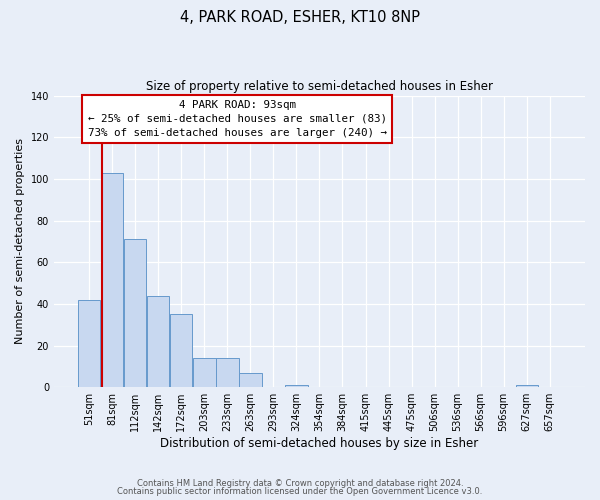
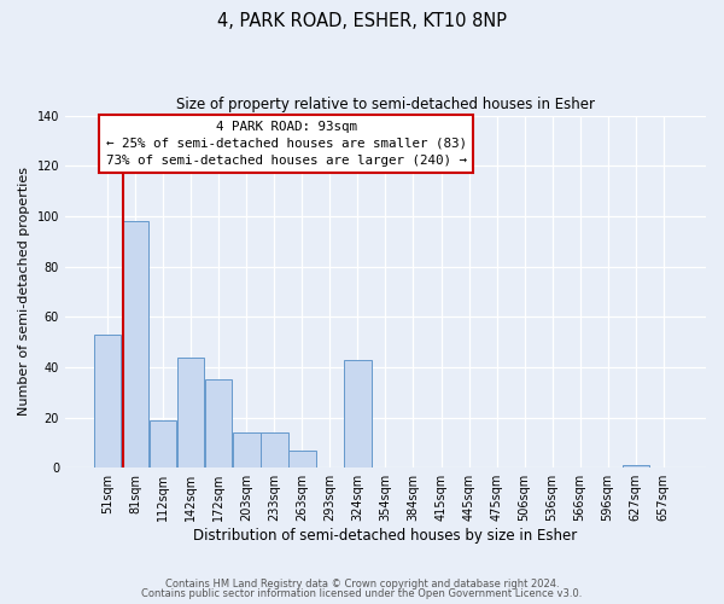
51sqm: 42 -> 53
81sqm: 103 -> 98
112sqm: 71 -> 19
324sqm: 1 -> 43
